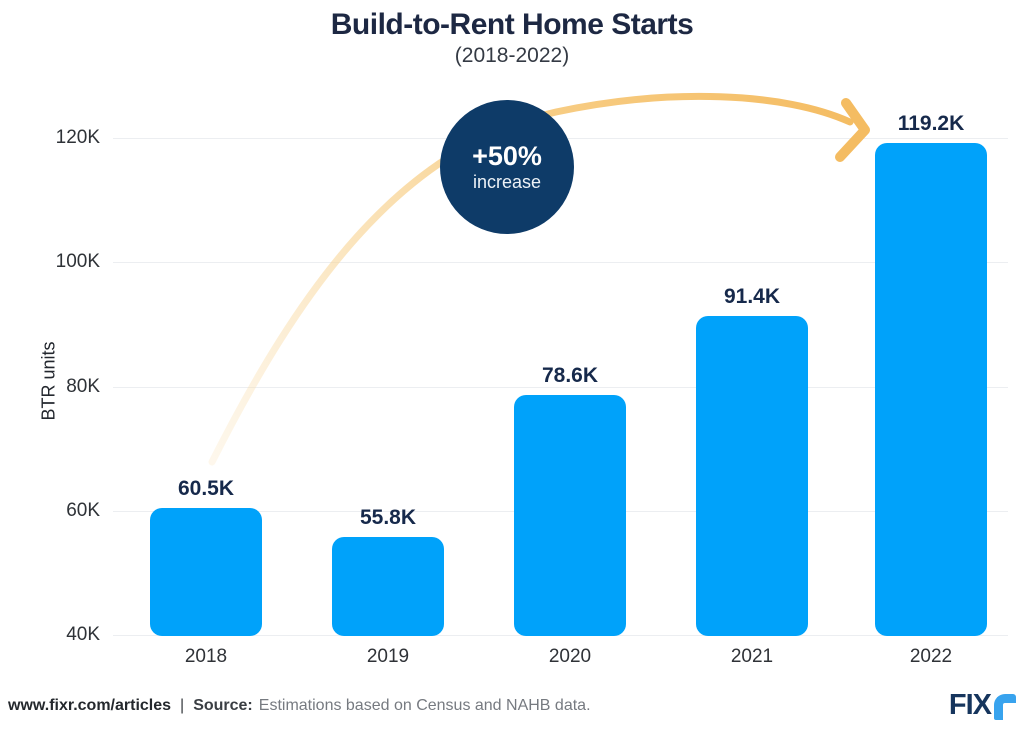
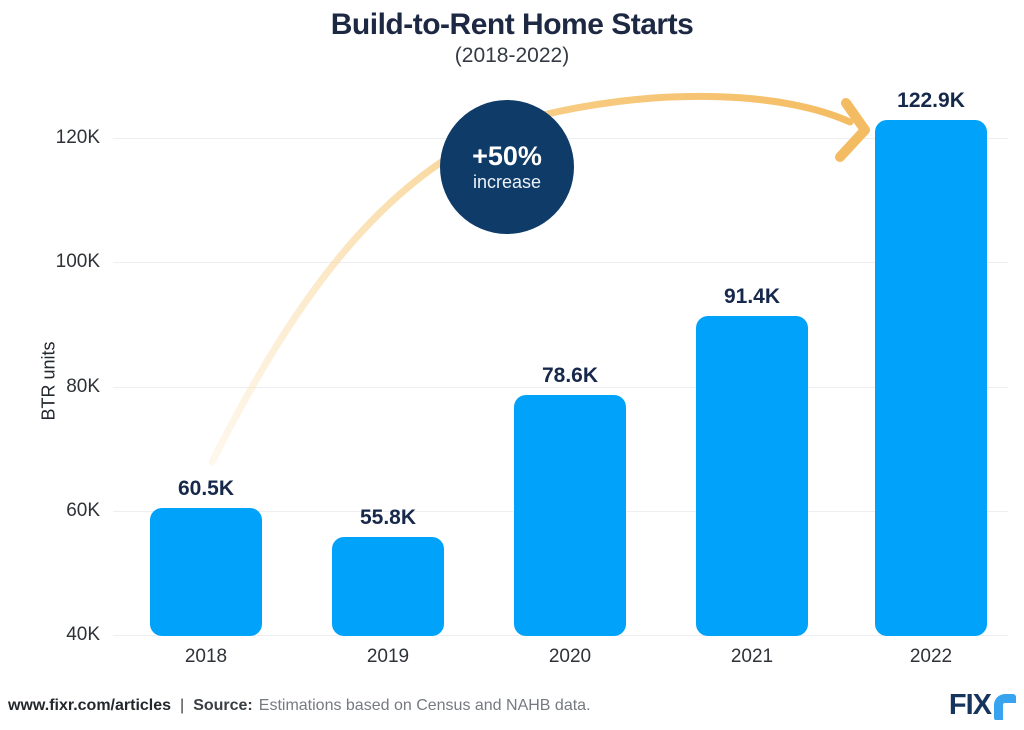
2022: 119.2K -> 122.9K
